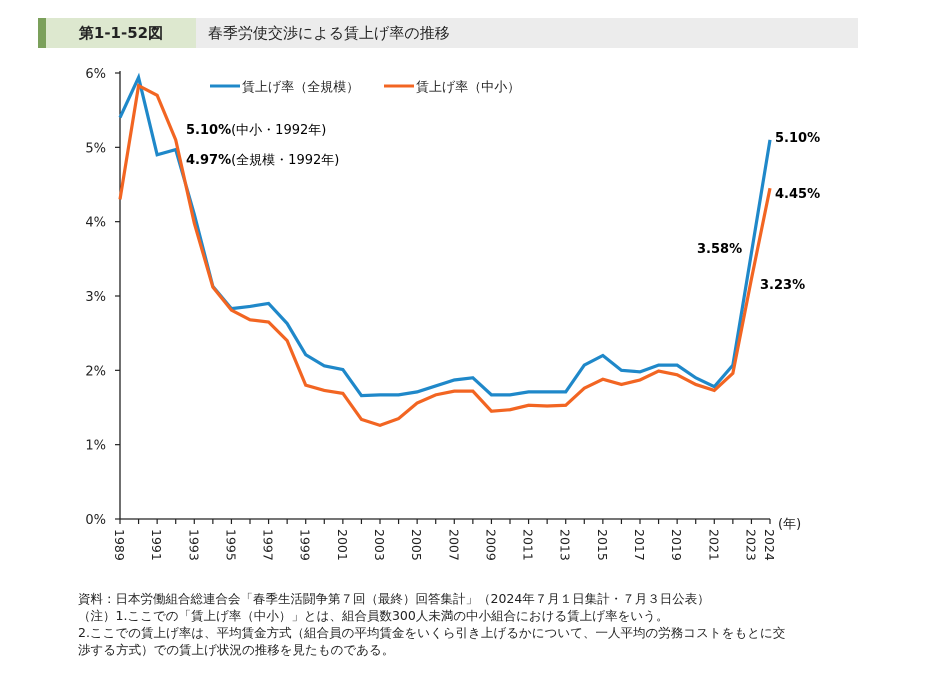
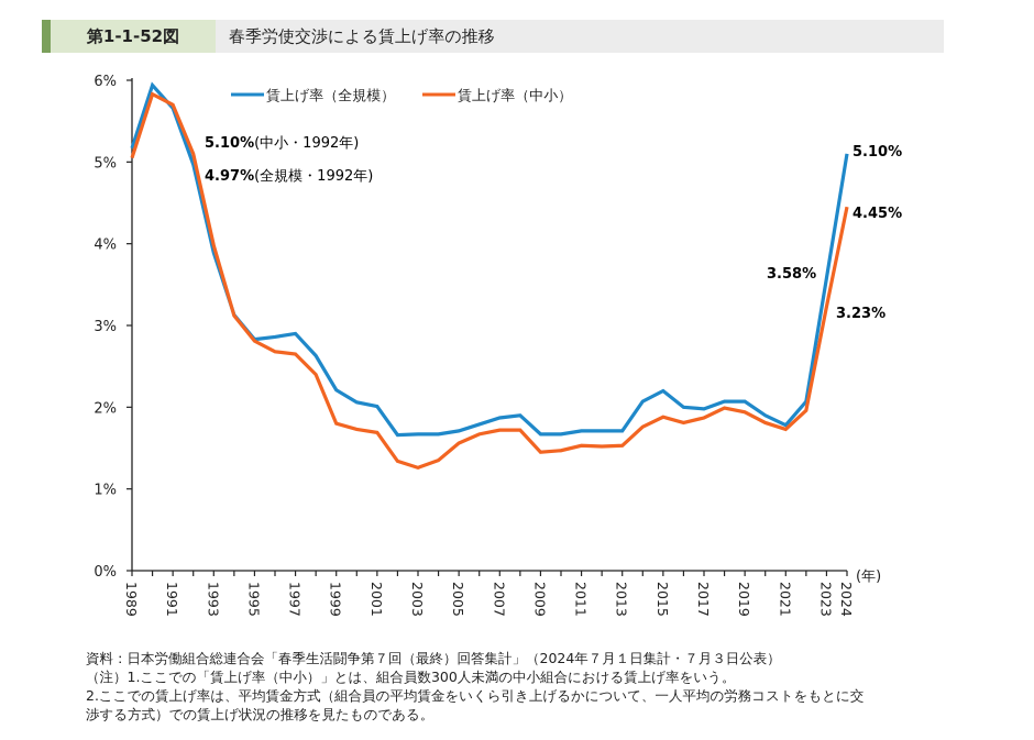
賃上げ率（全規模）/1989: 5.4% -> 5.2%
賃上げ率（中小）/1989: 4.3% -> 5.0%
賃上げ率（全規模）/1991: 4.9% -> 5.7%
賃上げ率（全規模）/1993: 4.1% -> 3.9%
